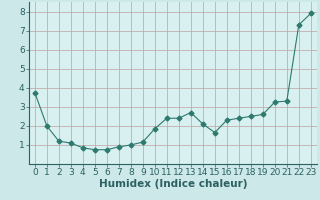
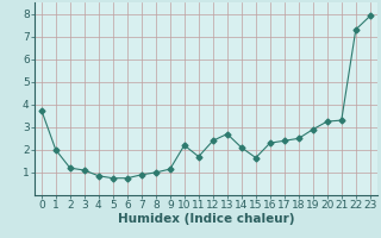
10: 1.9 -> 2.2
11: 2.4 -> 1.7
19: 2.6 -> 2.9
